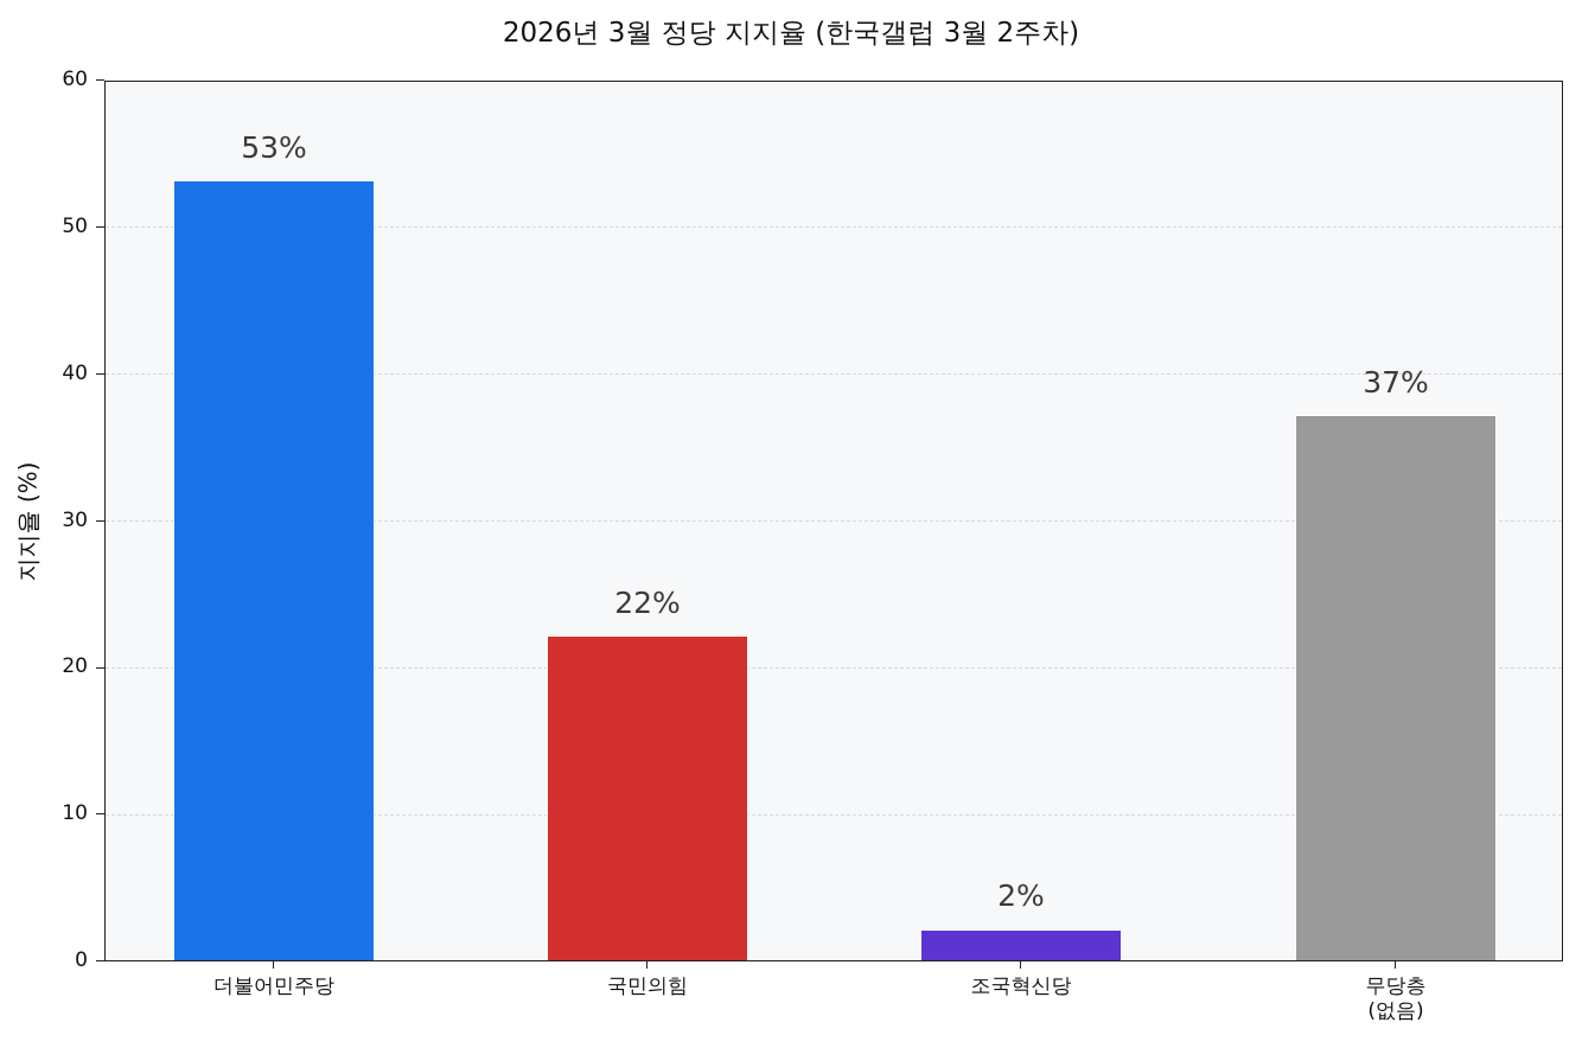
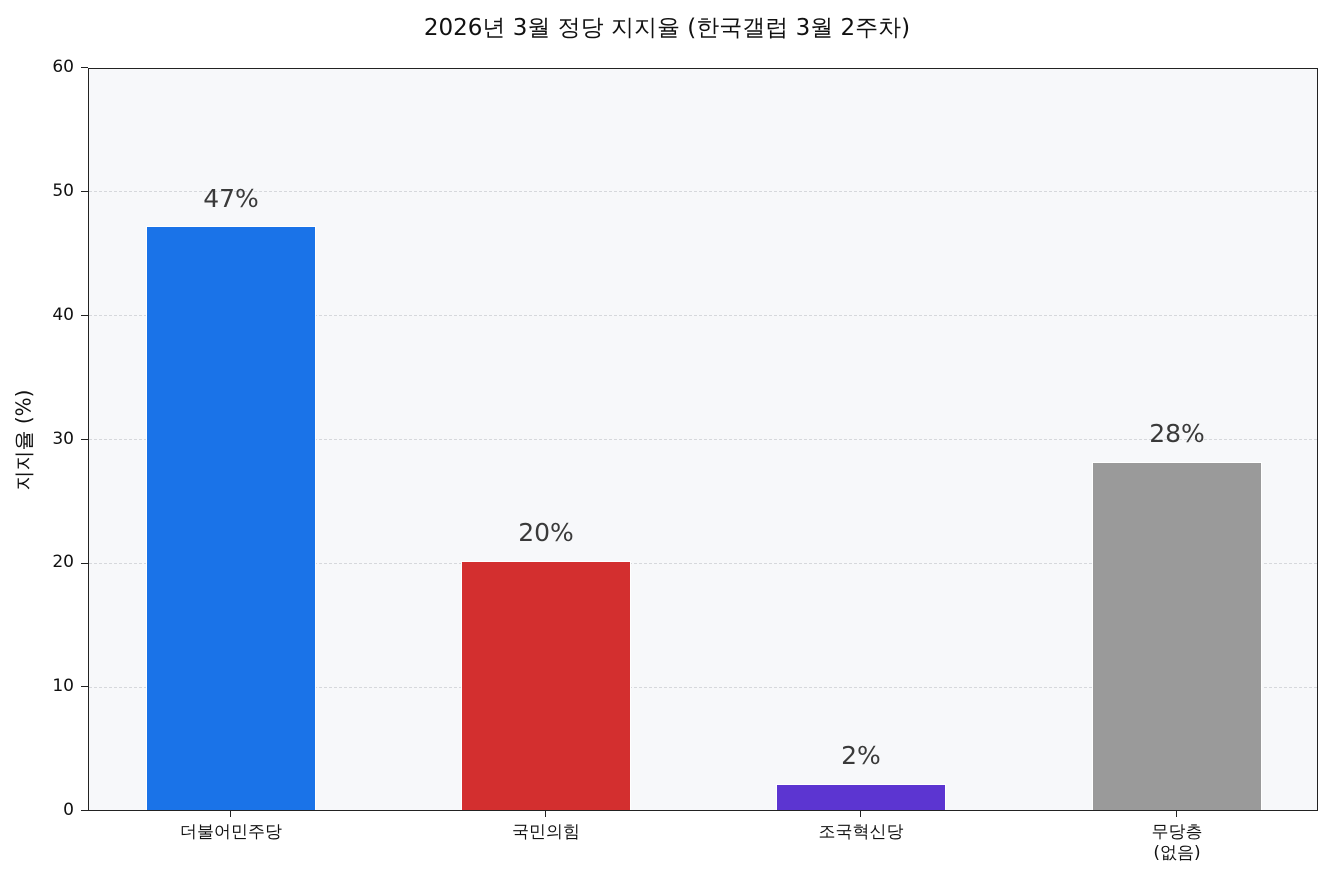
더불어민주당: 53% -> 47%
국민의힘: 22% -> 20%
무당층 (없음): 37% -> 28%
